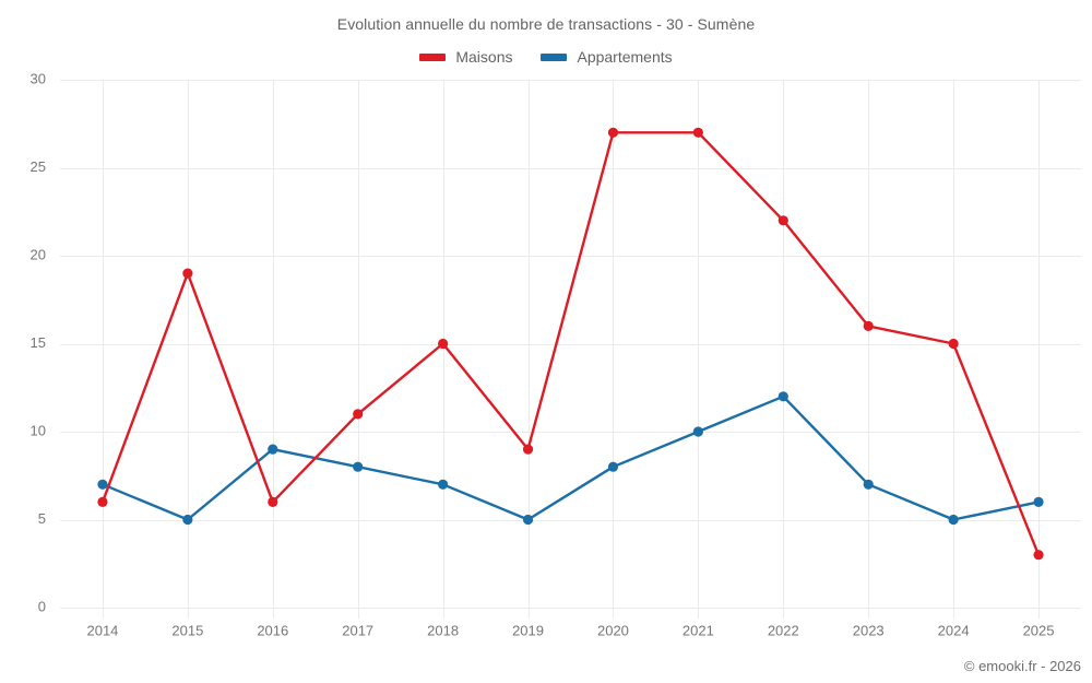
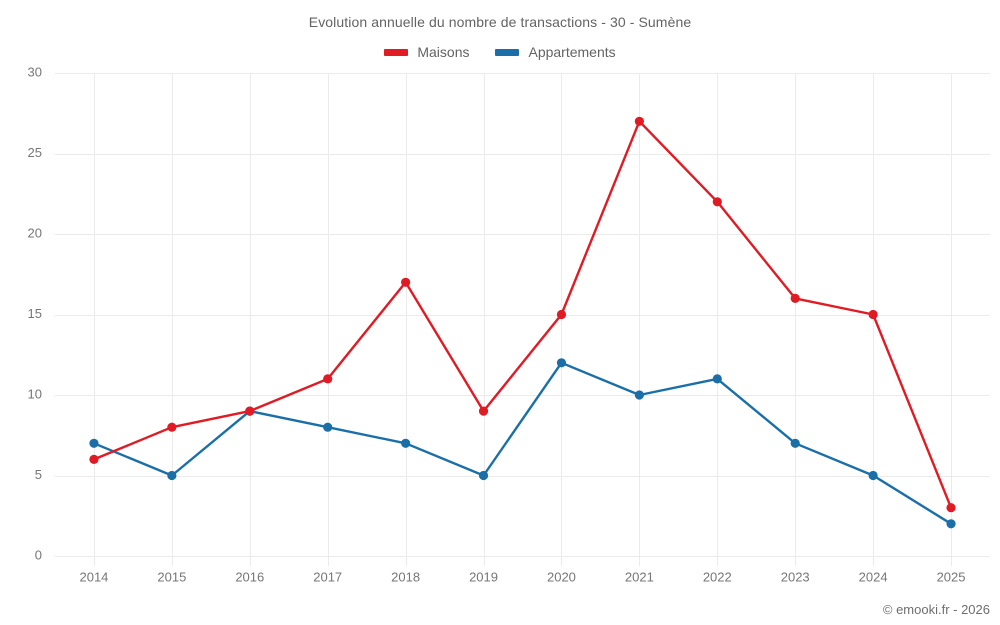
Maisons/2015: 19 -> 8
Maisons/2016: 6 -> 9
Maisons/2018: 15 -> 17
Maisons/2020: 27 -> 15
Appartements/2020: 8 -> 12
Appartements/2022: 12 -> 11
Appartements/2025: 6 -> 2
